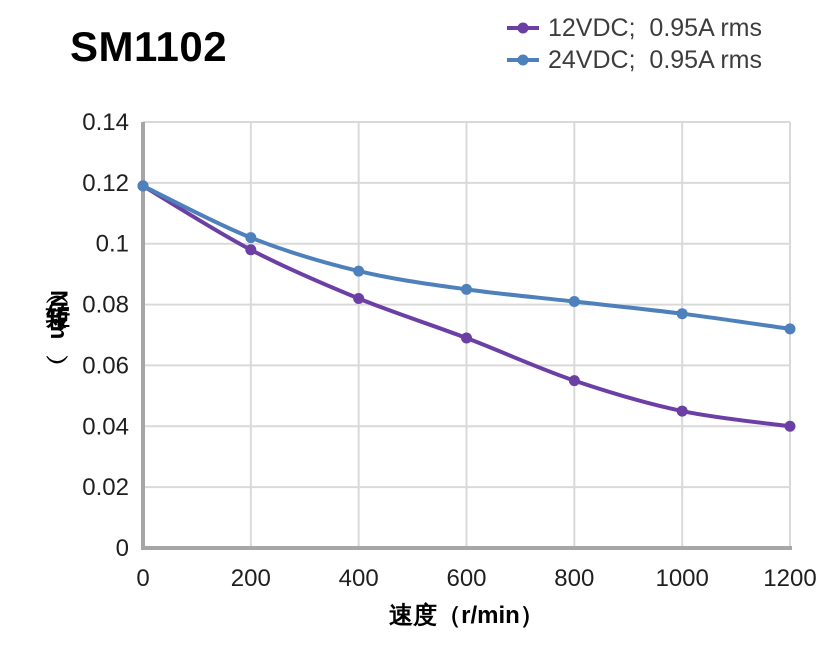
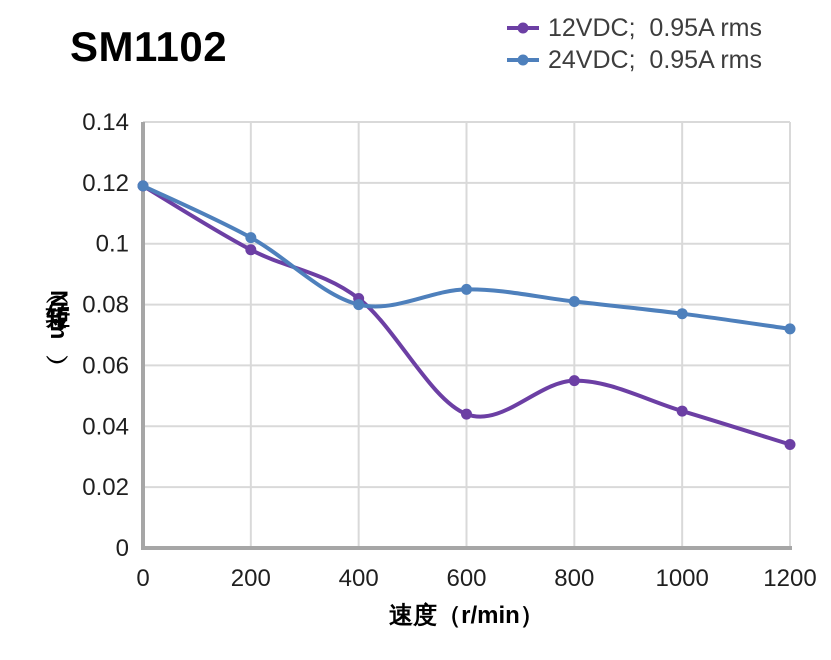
24VDC; 0.95A rms/400: 0.091 -> 0.080
12VDC; 0.95A rms/600: 0.069 -> 0.044
12VDC; 0.95A rms/1200: 0.040 -> 0.034
